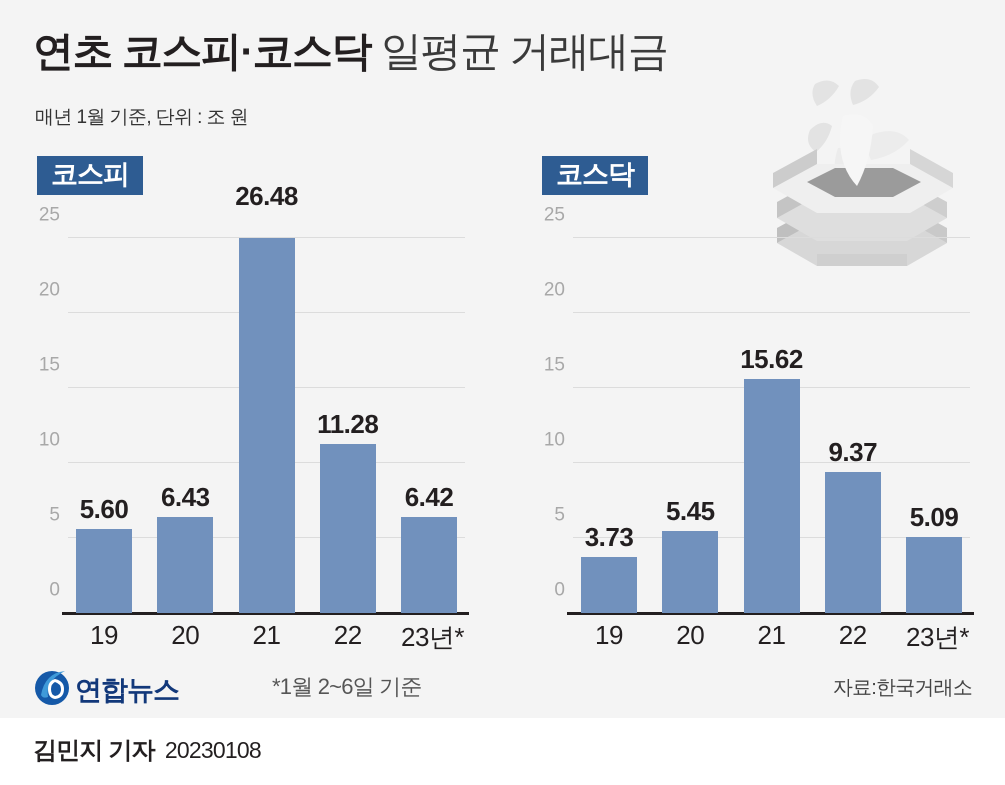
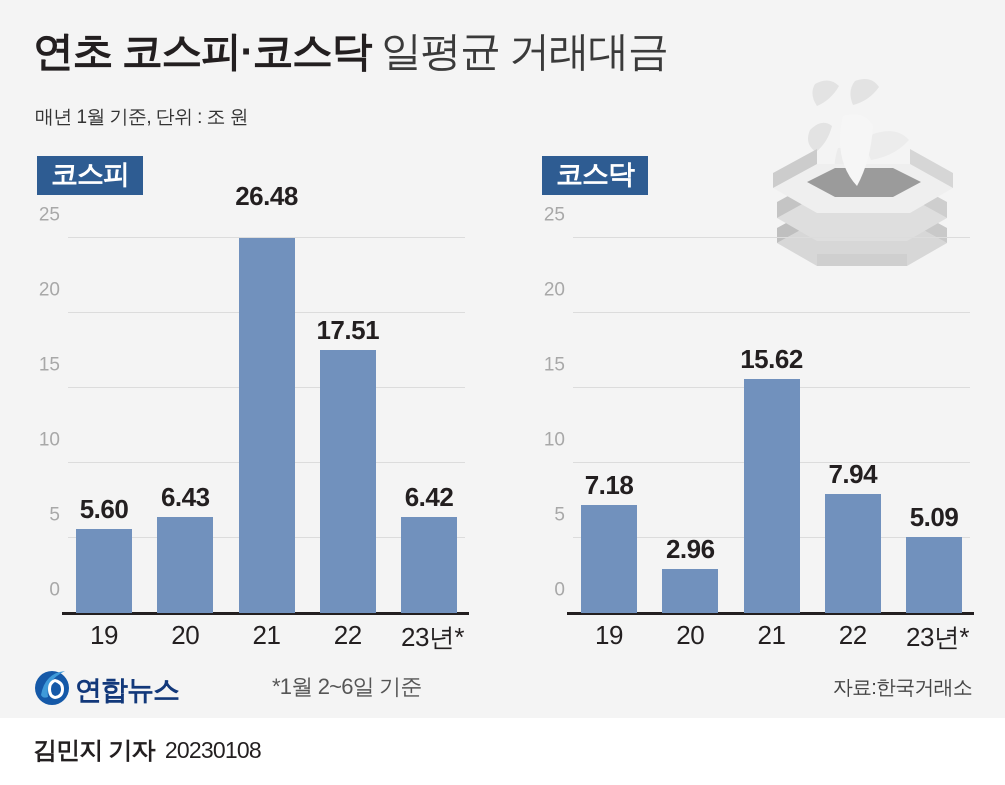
코스피/22: 11.28 -> 17.51
코스닥/19: 3.73 -> 7.18
코스닥/20: 5.45 -> 2.96
코스닥/22: 9.37 -> 7.94
